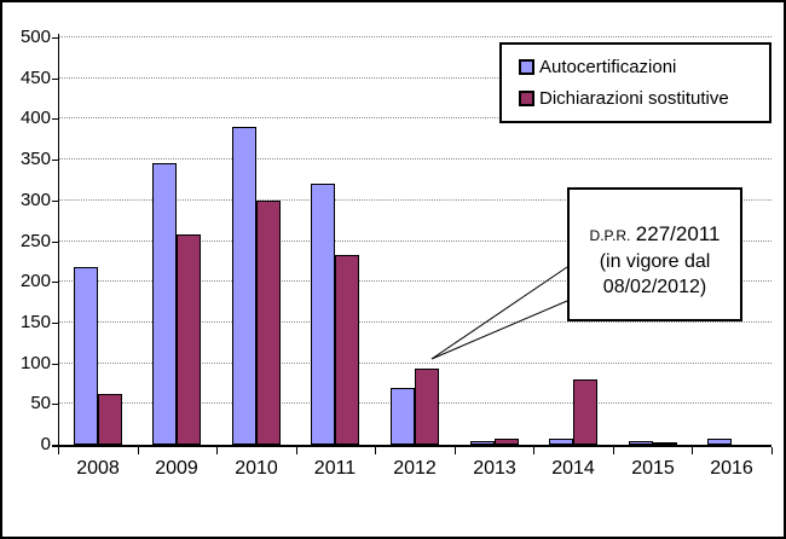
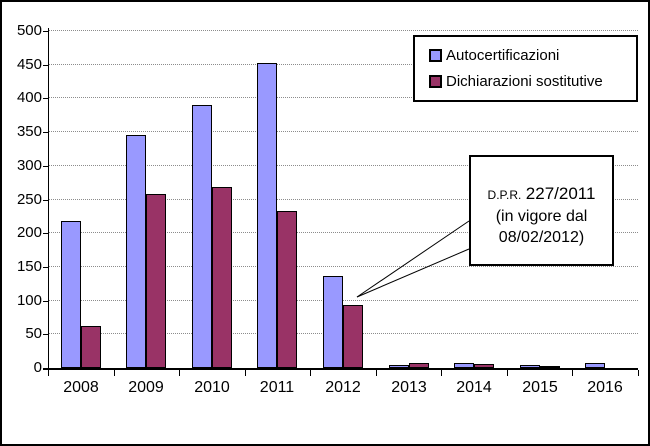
Dichiarazioni sostitutive/2010: 300 -> 270
Autocertificazioni/2011: 320 -> 450
Autocertificazioni/2012: 70 -> 140
Dichiarazioni sostitutive/2014: 80 -> 10
